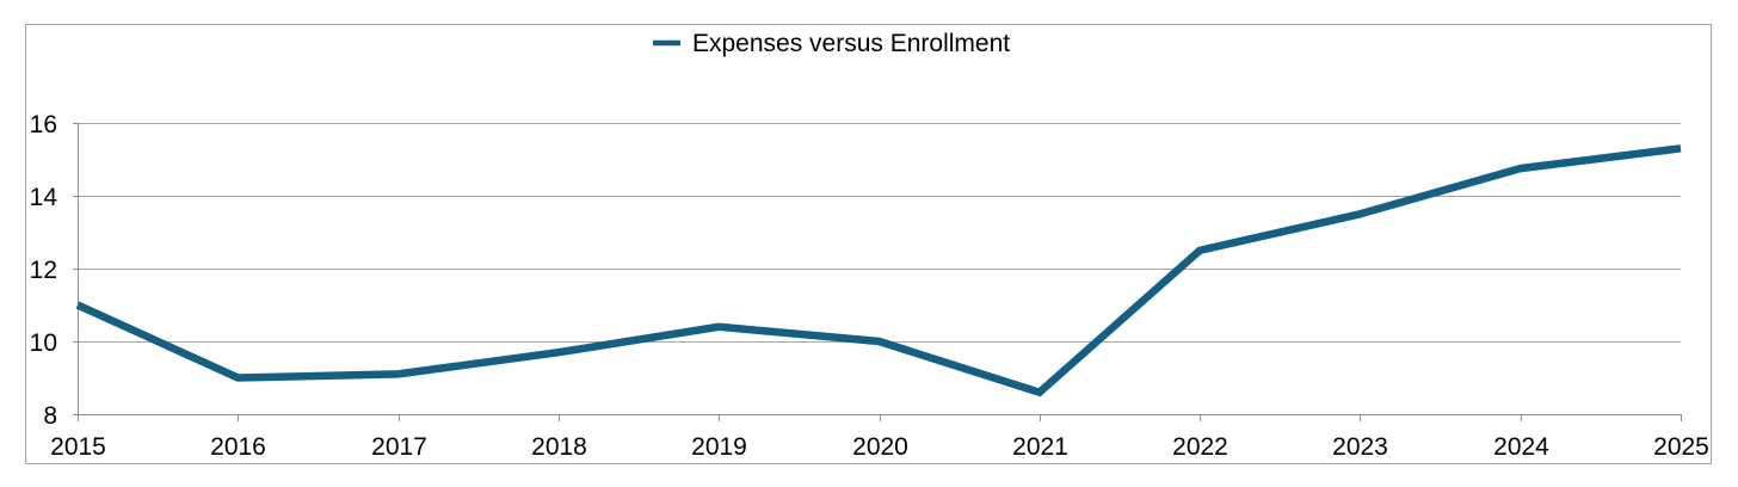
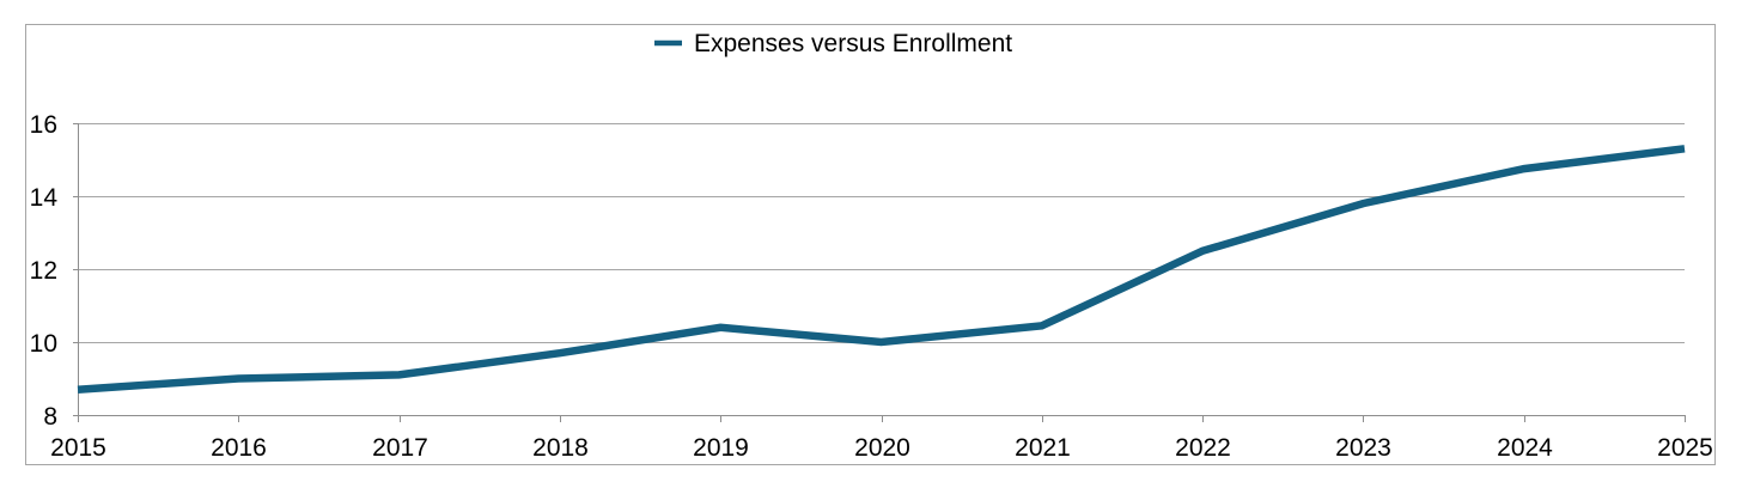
2015: 11.0 -> 8.7
2021: 8.6 -> 10.4
2023: 13.5 -> 13.8
